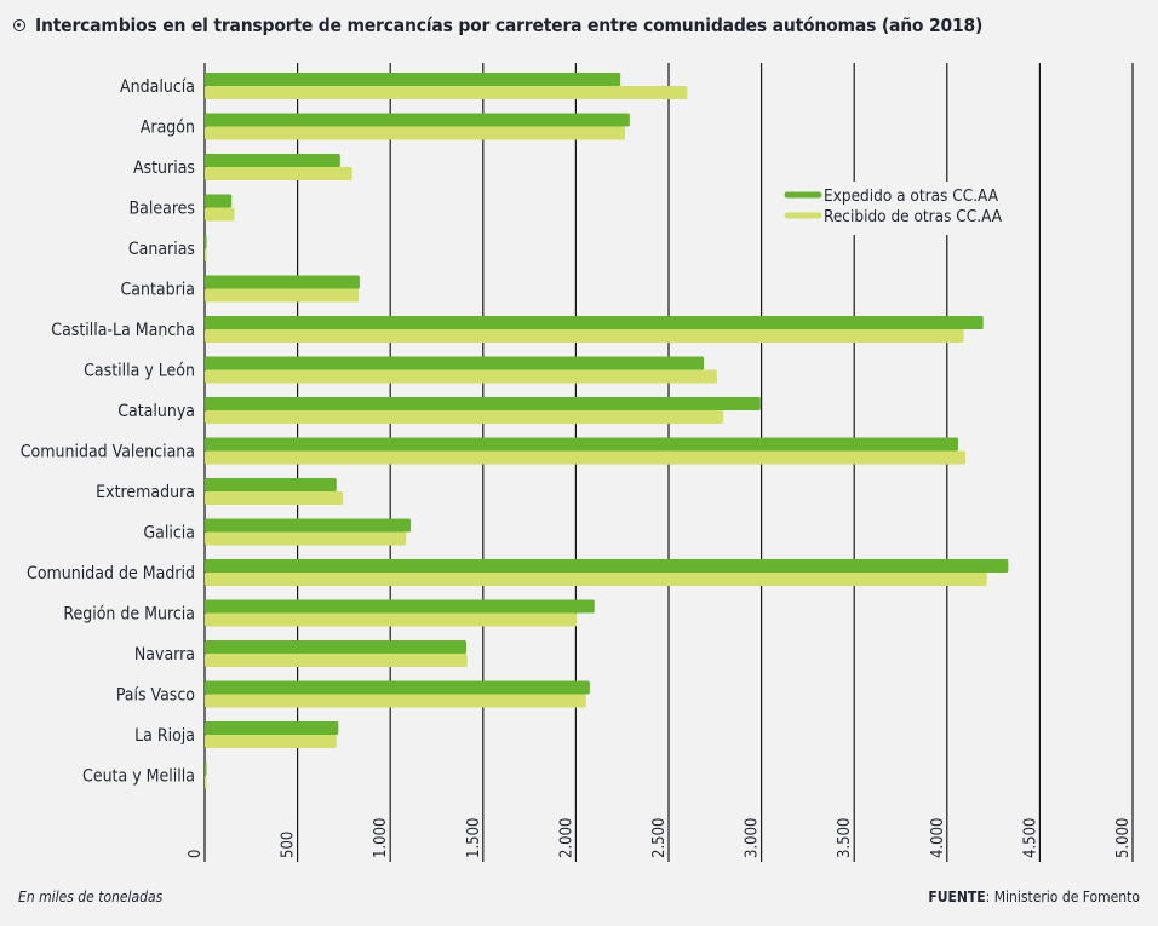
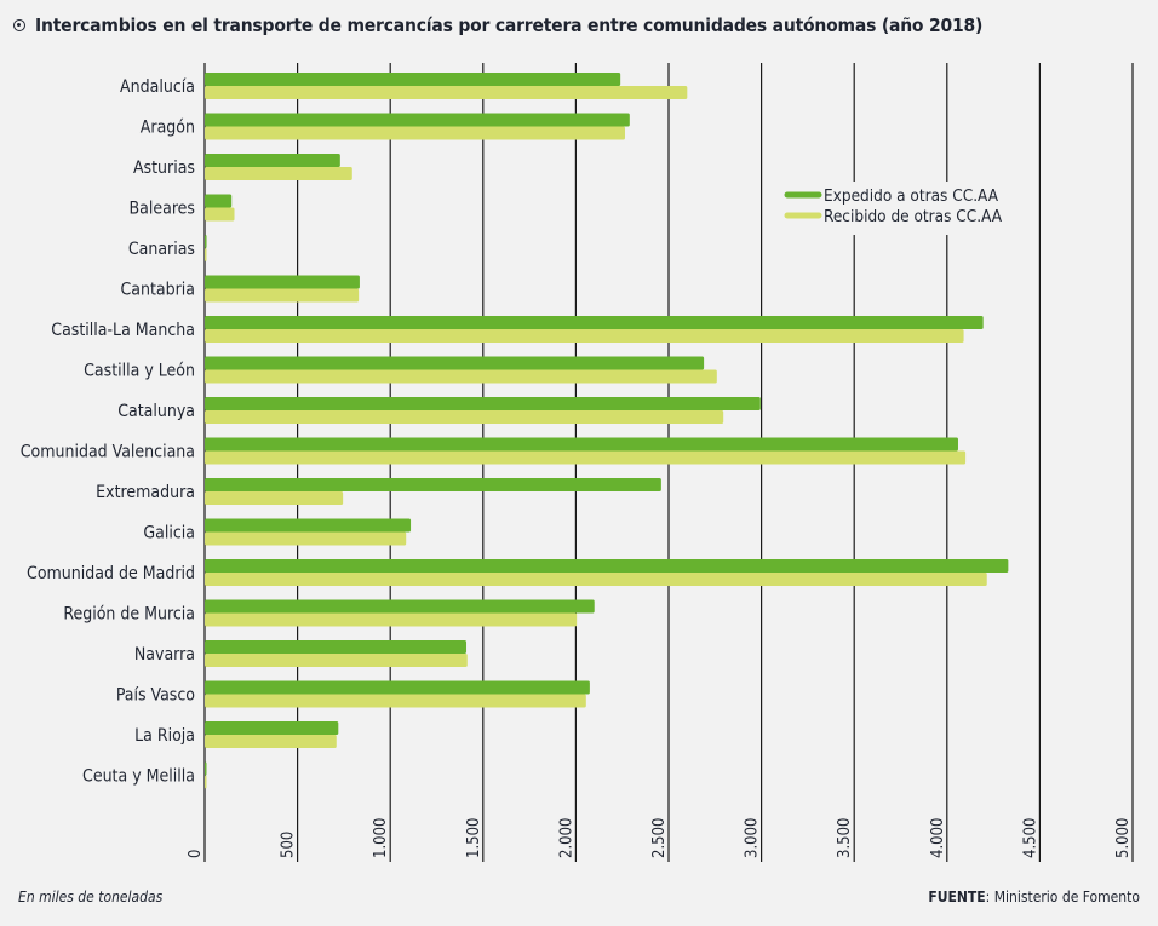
Expedido a otras CC.AA/Extremadura: 710 -> 2460
